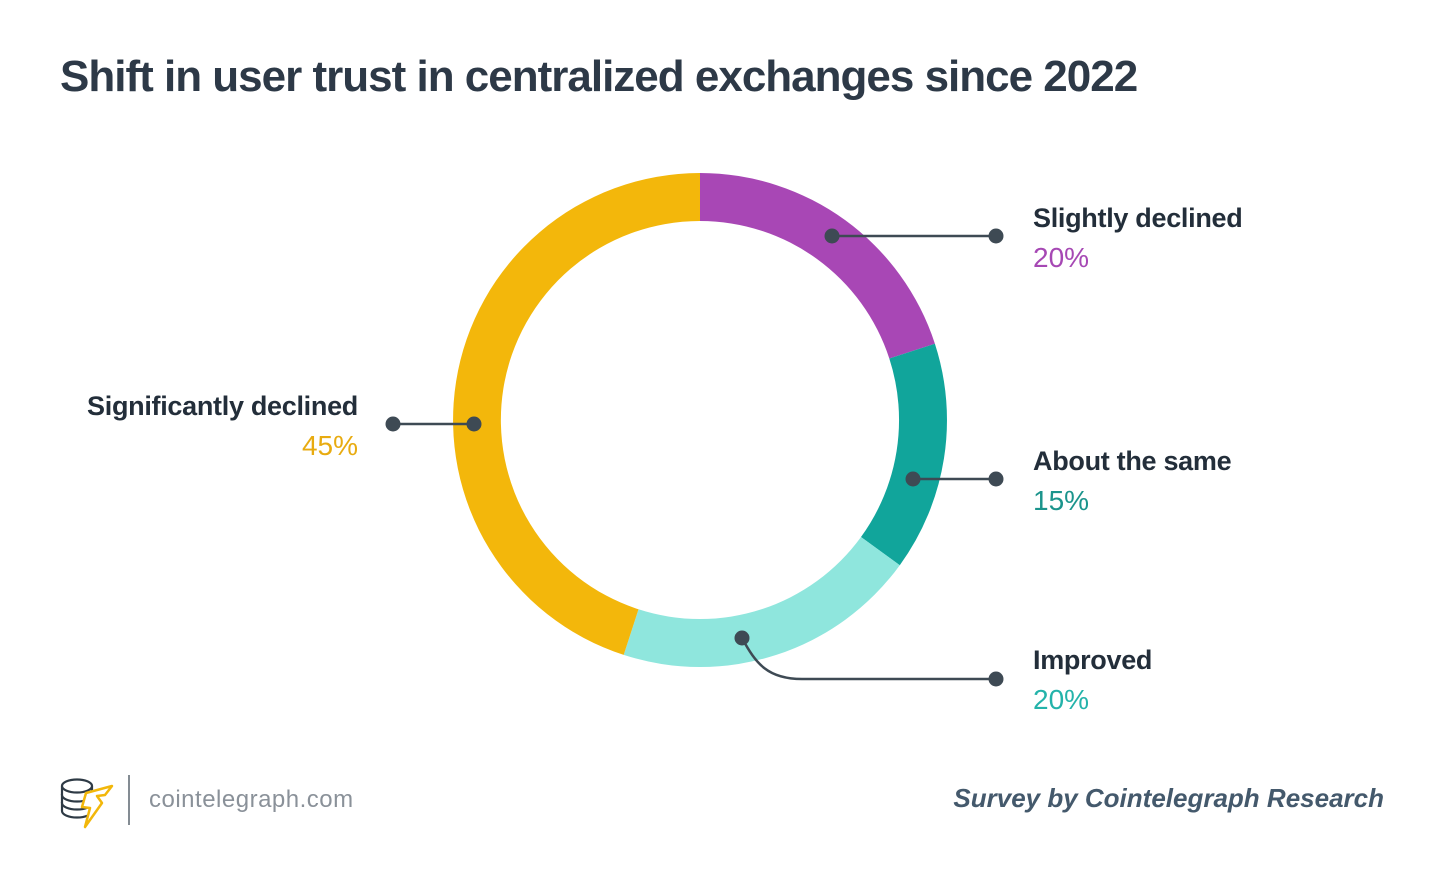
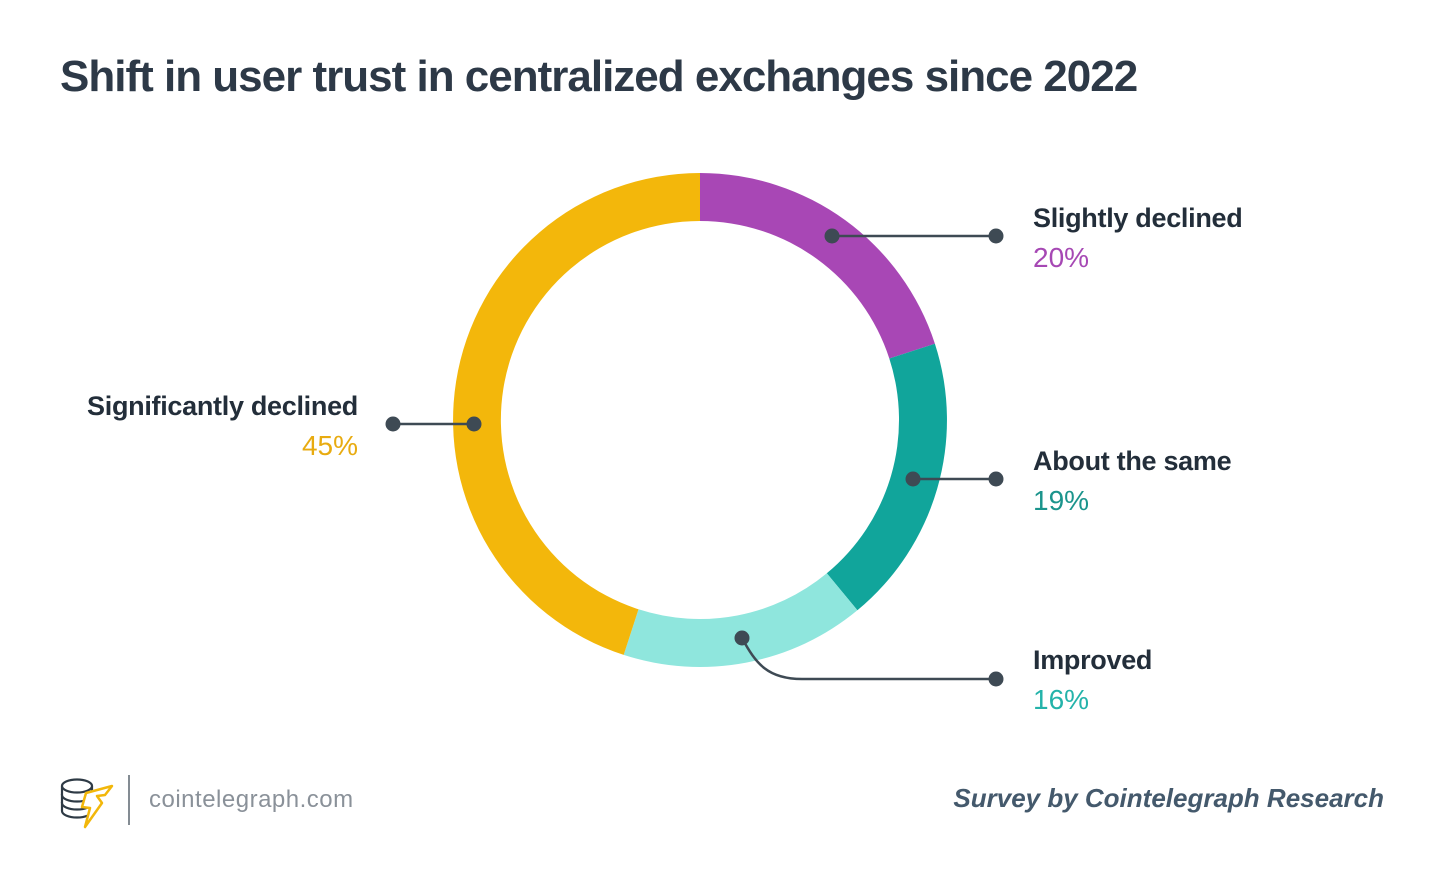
About the same: 15% -> 19%
Improved: 20% -> 16%
